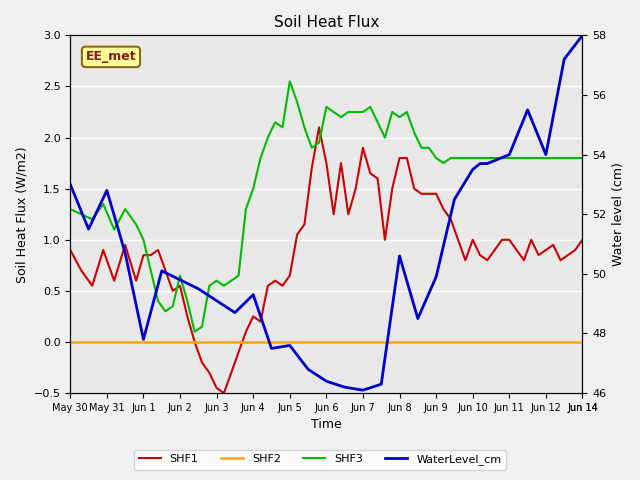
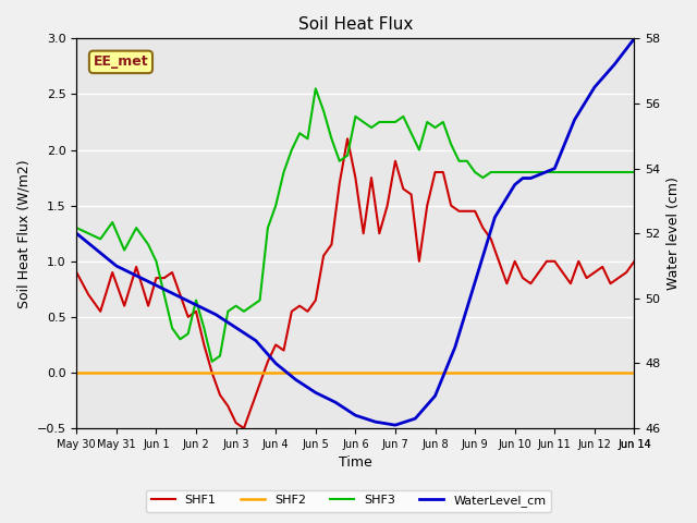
WaterLevel_cm/May 30: 53.0 -> 52.0
WaterLevel_cm/May 31: 52.8 -> 51.0
WaterLevel_cm/Jun 1: 47.8 -> 50.4
WaterLevel_cm/Jun 4: 49.3 -> 48.0
WaterLevel_cm/Jun 5: 47.6 -> 47.1
WaterLevel_cm/Jun 8: 50.6 -> 47.0
WaterLevel_cm/Jun 9: 49.9 -> 50.5
WaterLevel_cm/Jun 12: 54.0 -> 56.5
